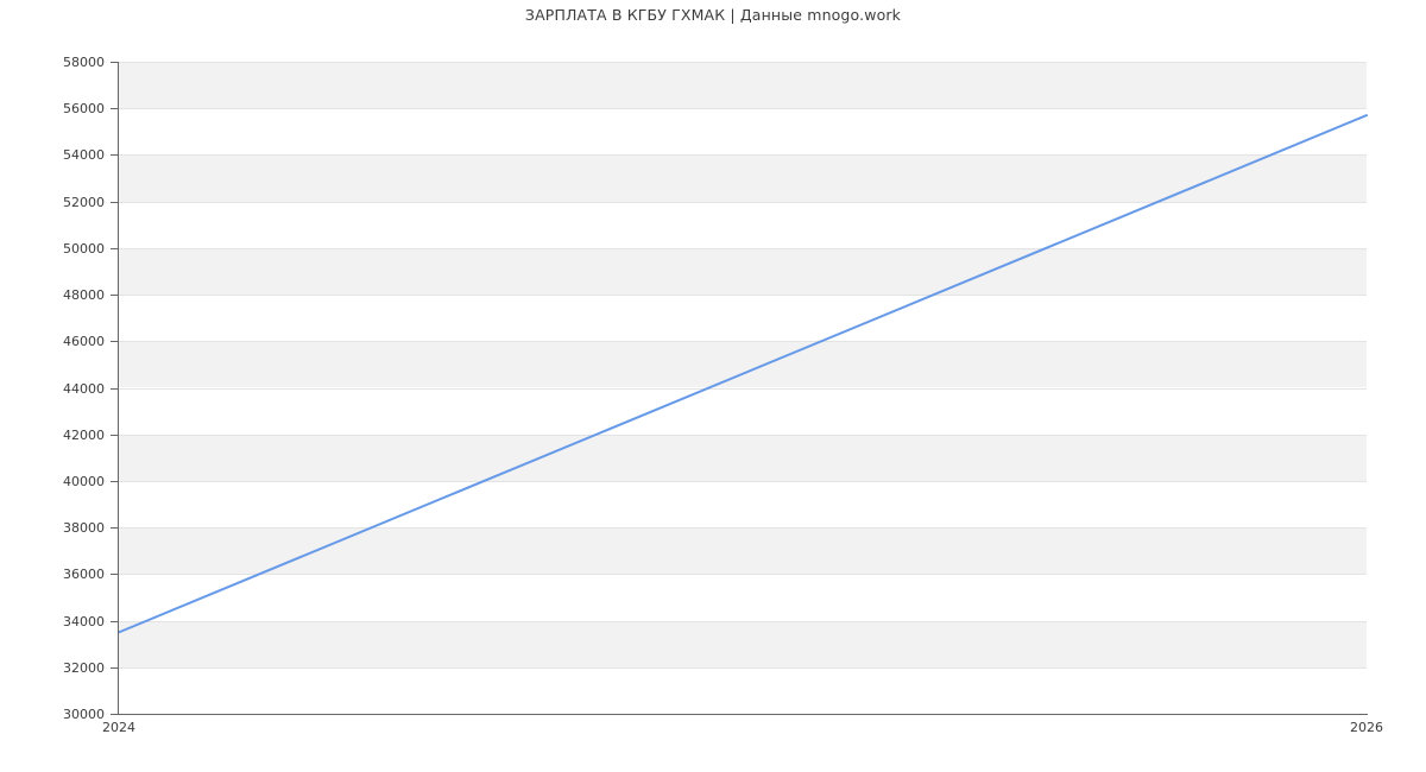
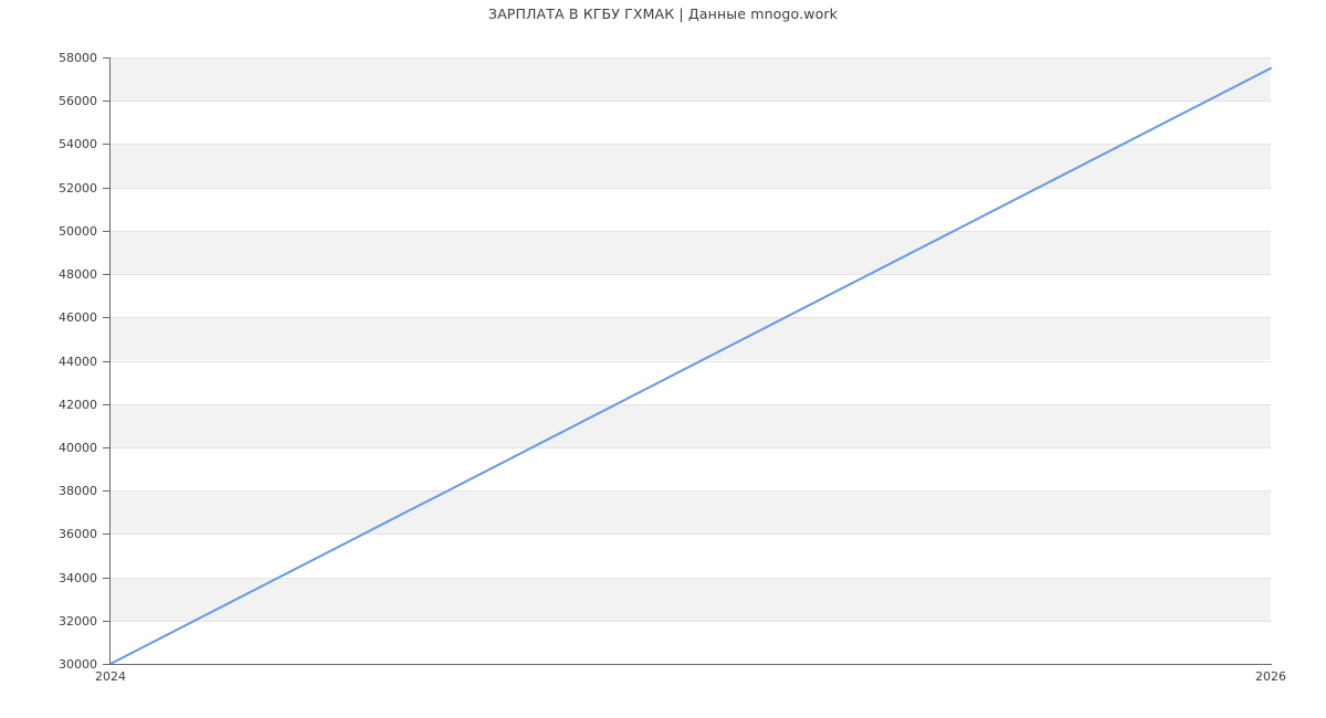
2024: 33500 -> 30000
2026: 55700 -> 57500
